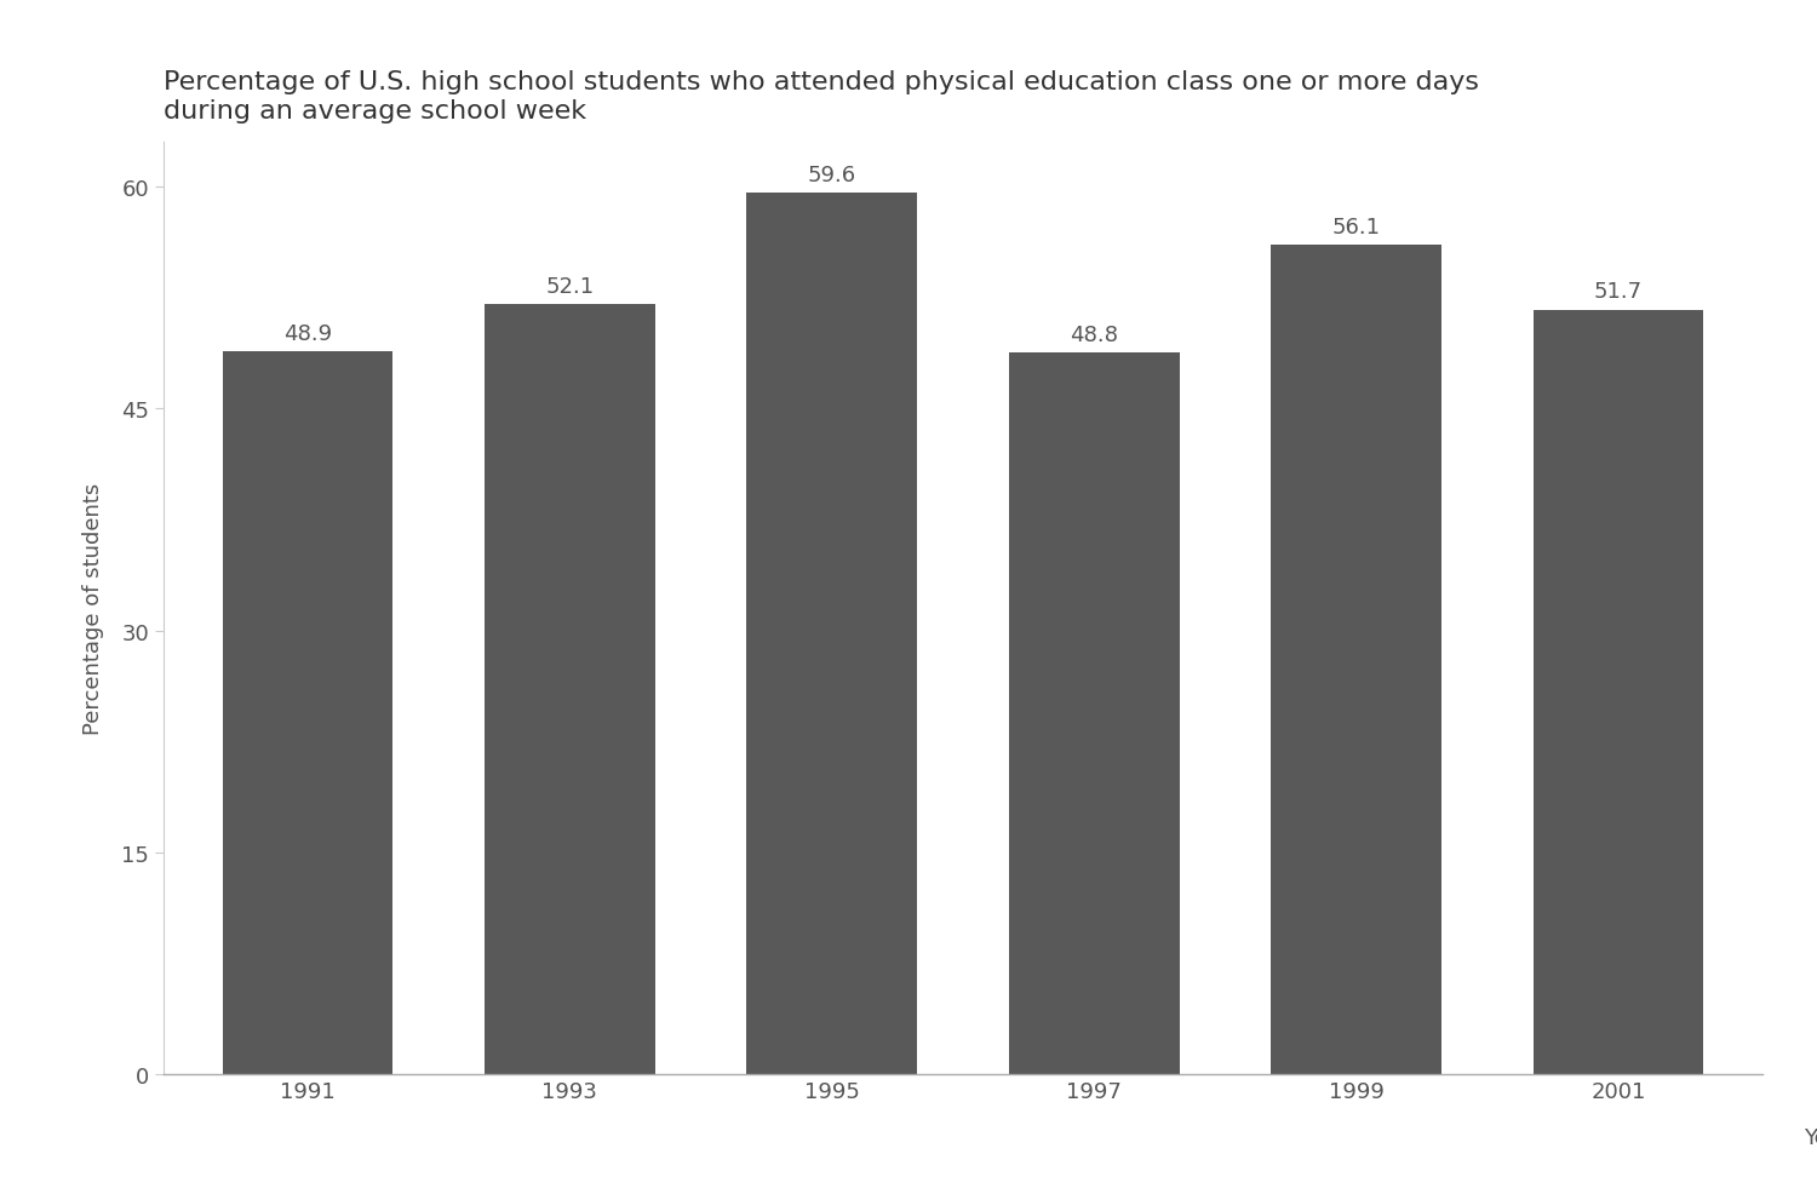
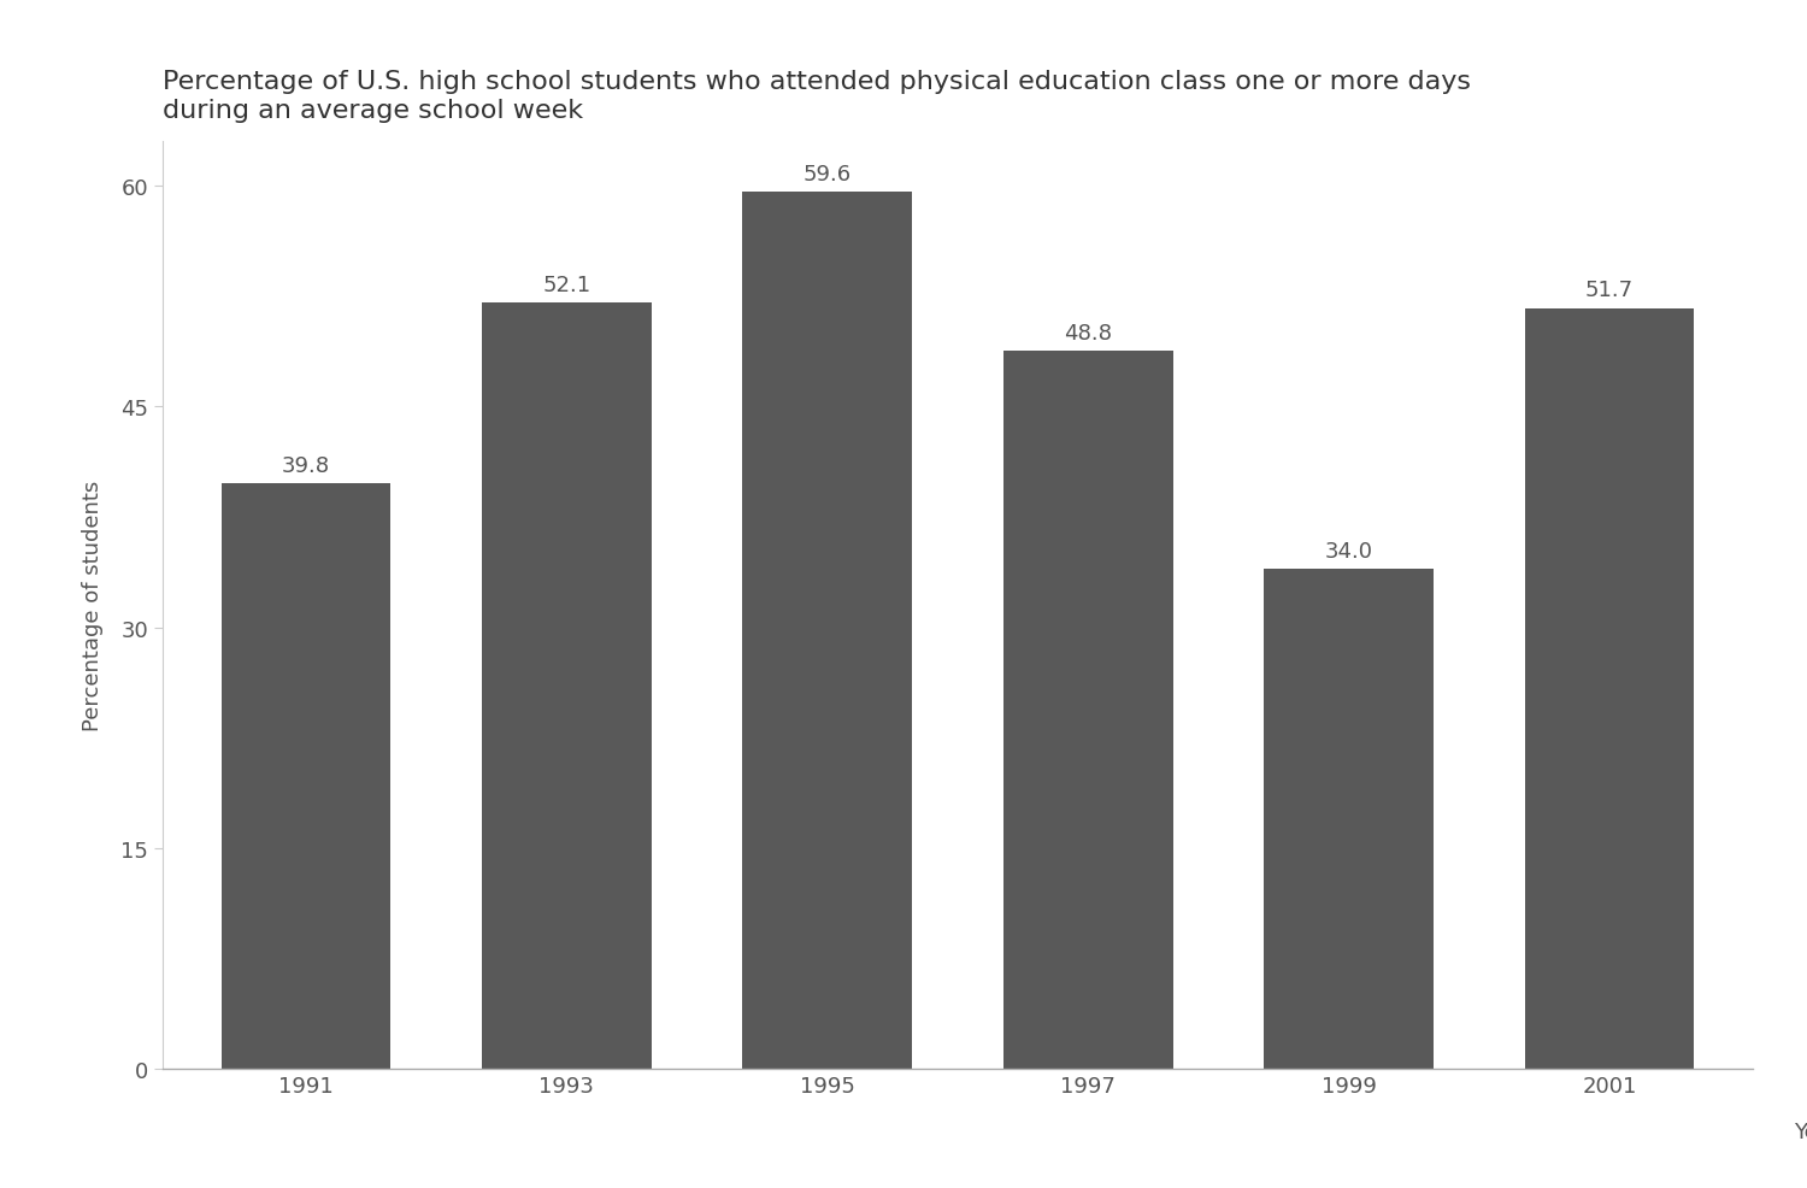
1991: 48.9 -> 39.8
1999: 56.1 -> 34.0
